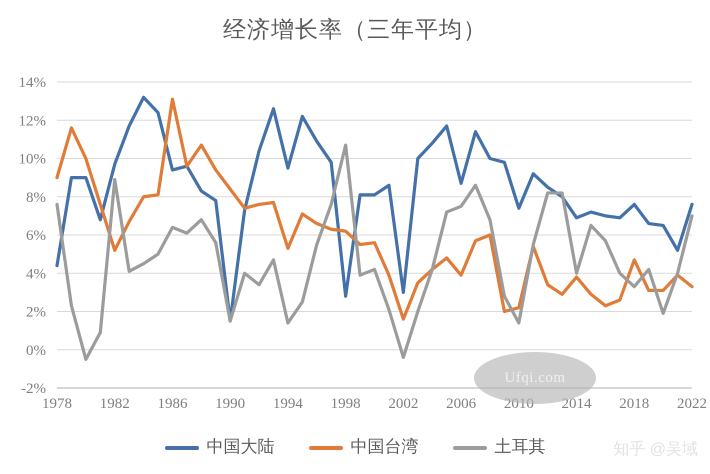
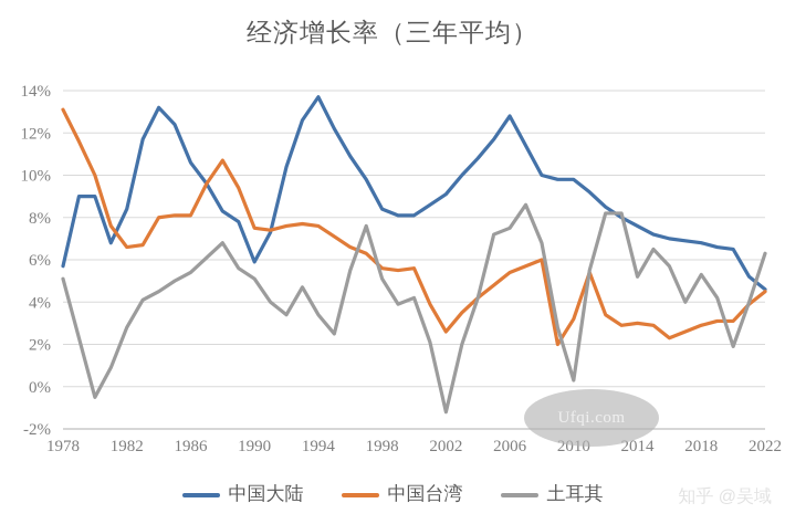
中国大陆/1978: 4.4% -> 5.7%
中国台湾/1978: 9.0% -> 13.1%
土耳其/1978: 7.6% -> 5.1%
中国大陆/1982: 9.7% -> 8.4%
中国台湾/1982: 5.2% -> 6.6%
土耳其/1982: 8.9% -> 2.8%
中国大陆/1986: 9.4% -> 10.6%
中国台湾/1986: 13.1% -> 8.1%
土耳其/1986: 6.4% -> 5.4%
中国大陆/1990: 1.5% -> 5.9%
中国台湾/1990: 8.4% -> 7.5%
土耳其/1990: 1.5% -> 5.1%
中国大陆/1994: 9.5% -> 13.7%
中国台湾/1994: 5.3% -> 7.6%
土耳其/1994: 1.4% -> 3.4%
中国大陆/1998: 2.8% -> 8.4%
中国台湾/1998: 6.2% -> 5.6%
土耳其/1998: 10.7% -> 5.1%
中国大陆/2002: 3.0% -> 9.1%
中国台湾/2002: 1.6% -> 2.6%
土耳其/2002: -0.4% -> -1.2%
中国大陆/2006: 8.7% -> 12.8%
中国台湾/2006: 3.9% -> 5.4%
中国大陆/2010: 7.4% -> 9.8%
中国台湾/2010: 2.2% -> 3.2%
土耳其/2010: 1.4% -> 0.3%
中国大陆/2014: 6.9% -> 7.6%
中国台湾/2014: 3.8% -> 3.0%
土耳其/2014: 4.0% -> 5.2%
中国大陆/2018: 7.6% -> 6.8%
中国台湾/2018: 4.7% -> 2.9%
土耳其/2018: 3.3% -> 5.3%
中国大陆/2022: 7.6% -> 4.6%
中国台湾/2022: 3.3% -> 4.5%
土耳其/2022: 7.0% -> 6.3%
